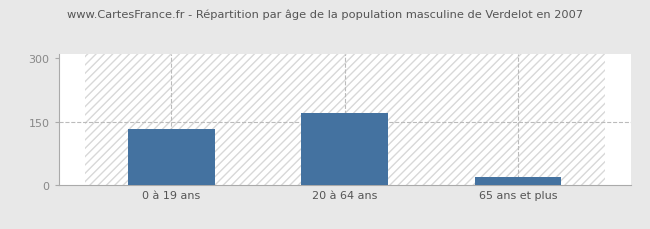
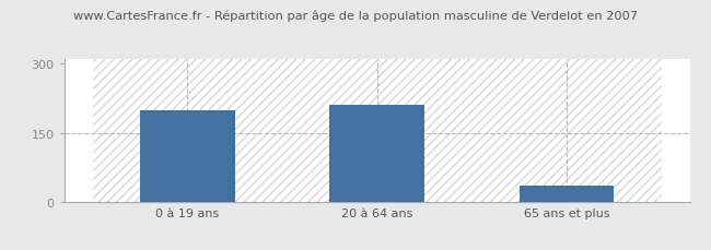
0 à 19 ans: 133 -> 200
20 à 64 ans: 170 -> 210
65 ans et plus: 20 -> 35
